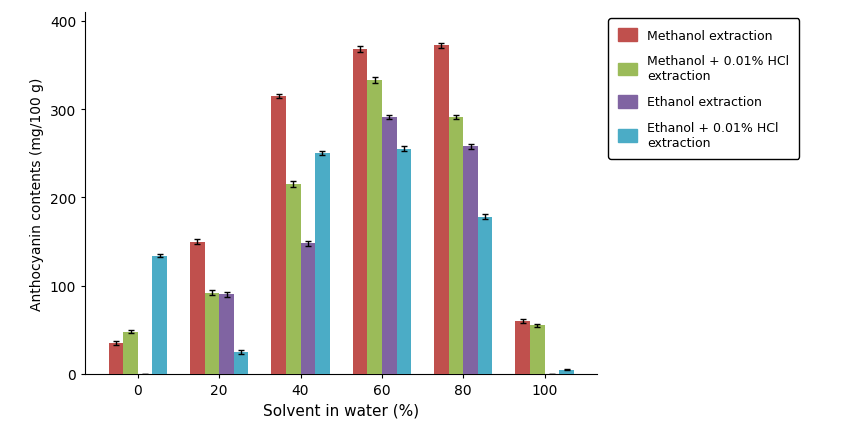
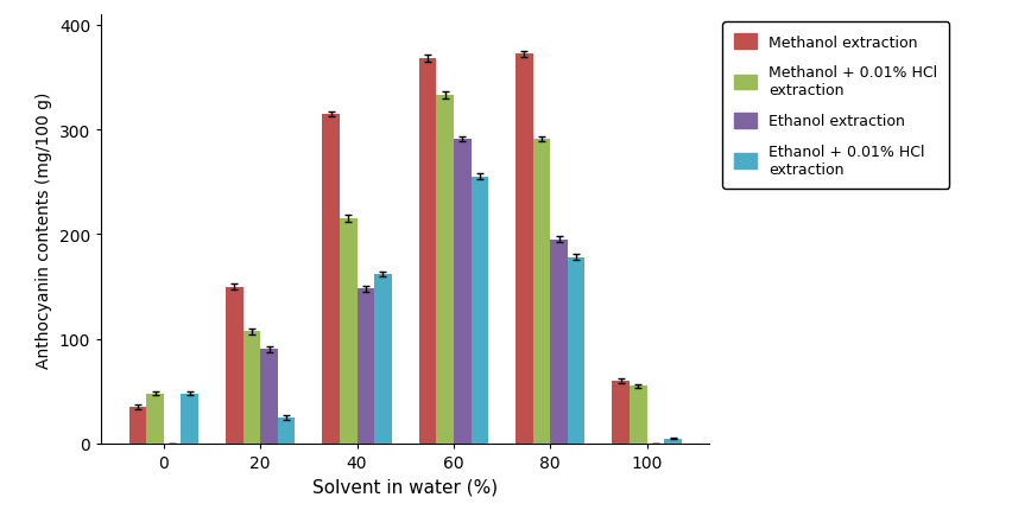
Ethanol + 0.01% HCl extraction/0: 134 -> 48
Methanol + 0.01% HCl extraction/20: 92 -> 107
Ethanol + 0.01% HCl extraction/40: 250 -> 162
Ethanol extraction/80: 258 -> 195
